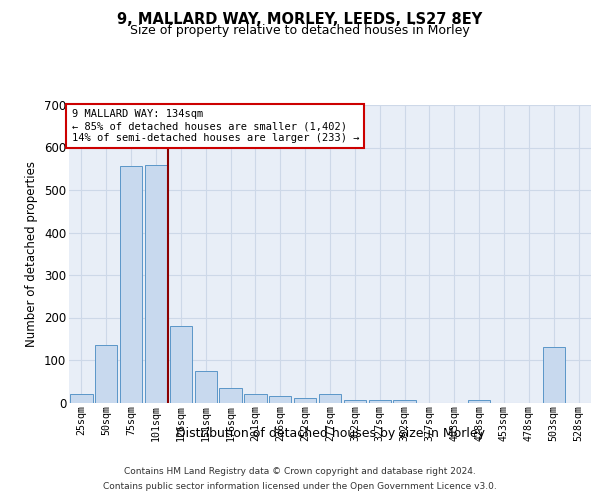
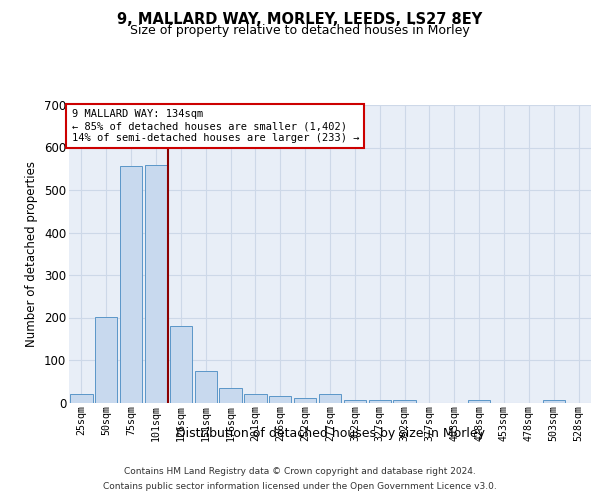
50sqm: 135 -> 202
503sqm: 130 -> 5
